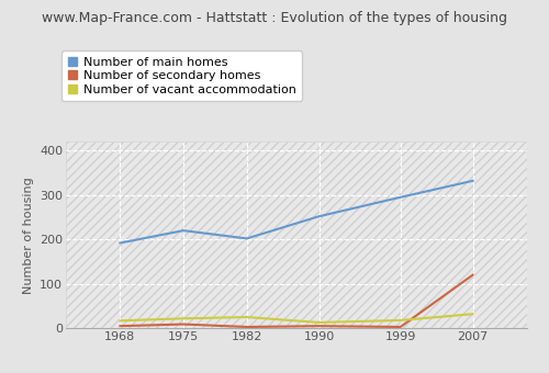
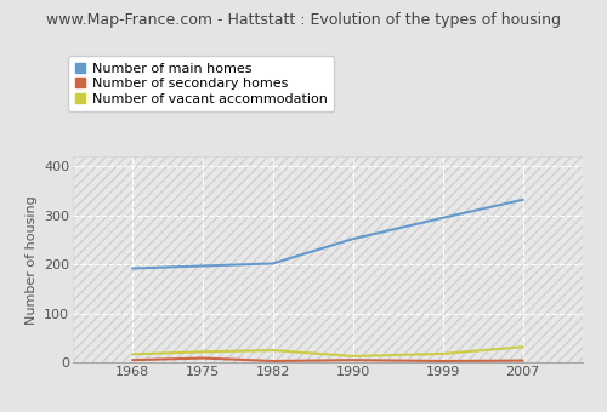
Number of main homes/1975: 220 -> 197
Number of secondary homes/2007: 120 -> 4
